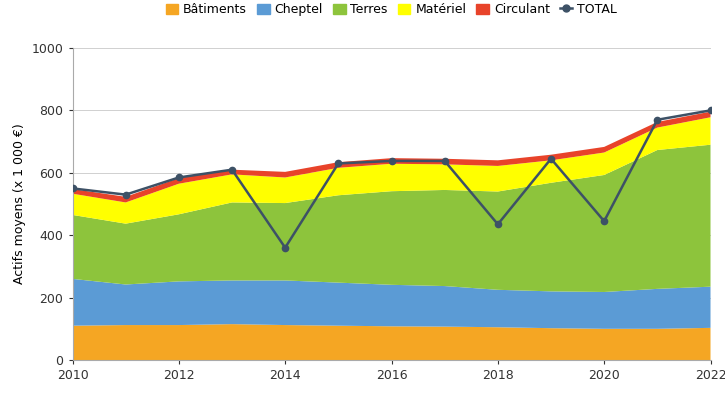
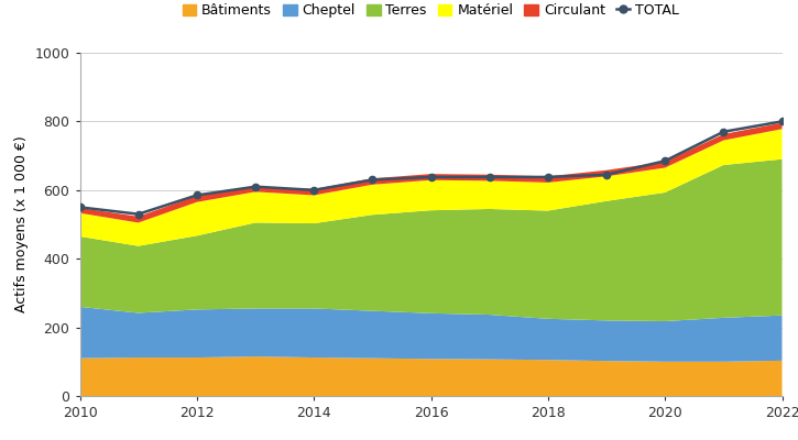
TOTAL/2014: 360 -> 600
TOTAL/2018: 435 -> 638
TOTAL/2020: 445 -> 685
